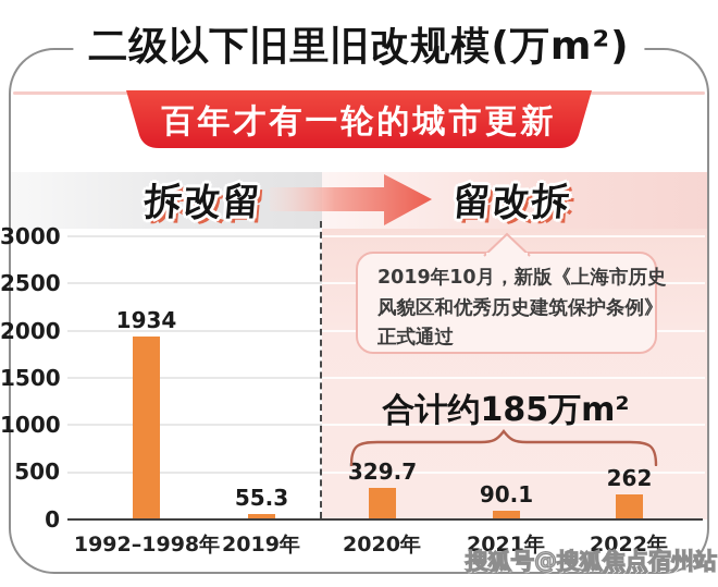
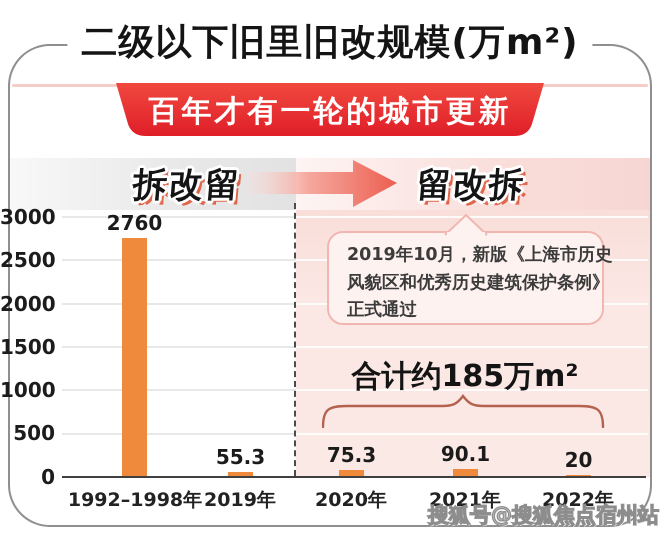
1992–1998年: 1934 -> 2760
2020年: 329.7 -> 75.3
2022年: 262 -> 20
